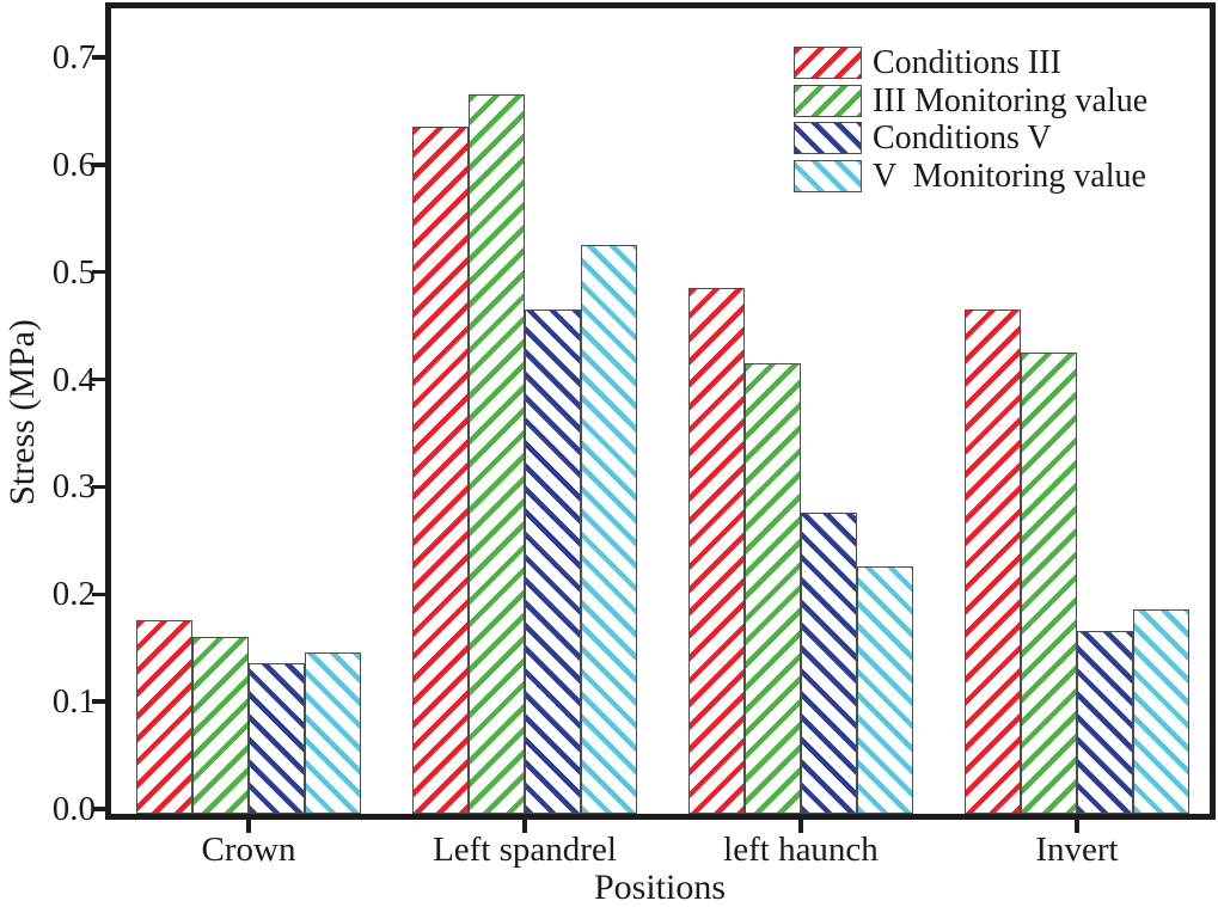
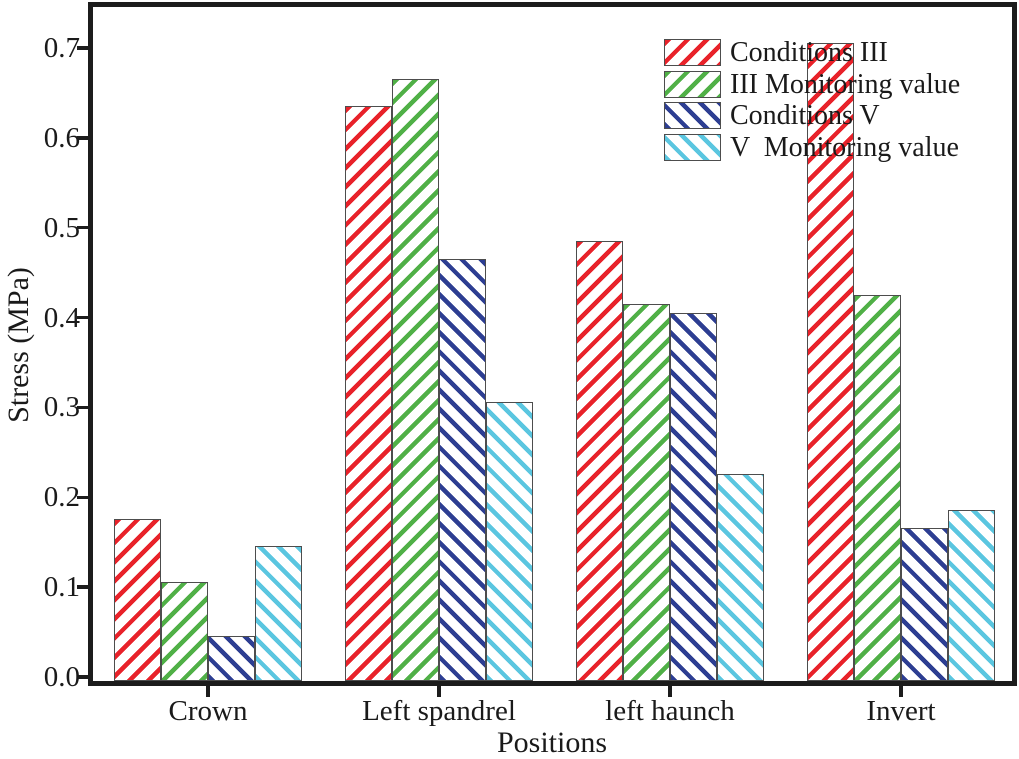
III Monitoring value/Crown: 0.17 -> 0.11
Conditions V/Crown: 0.14 -> 0.05
V Monitoring value/Left spandrel: 0.53 -> 0.31
Conditions V/left haunch: 0.28 -> 0.41
Conditions III/Invert: 0.47 -> 0.71
